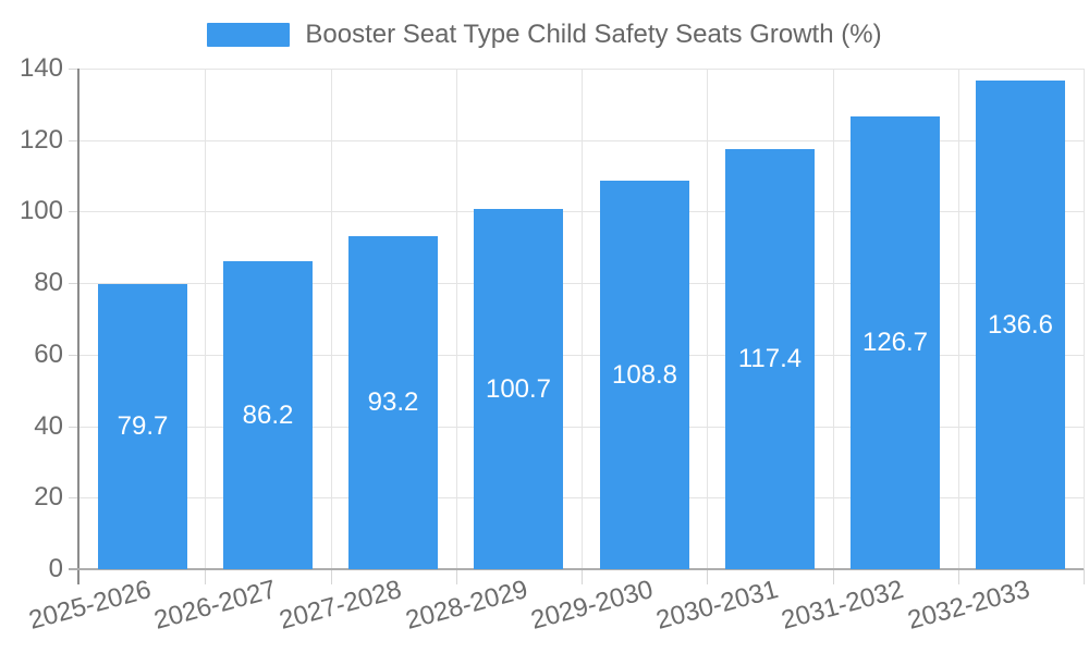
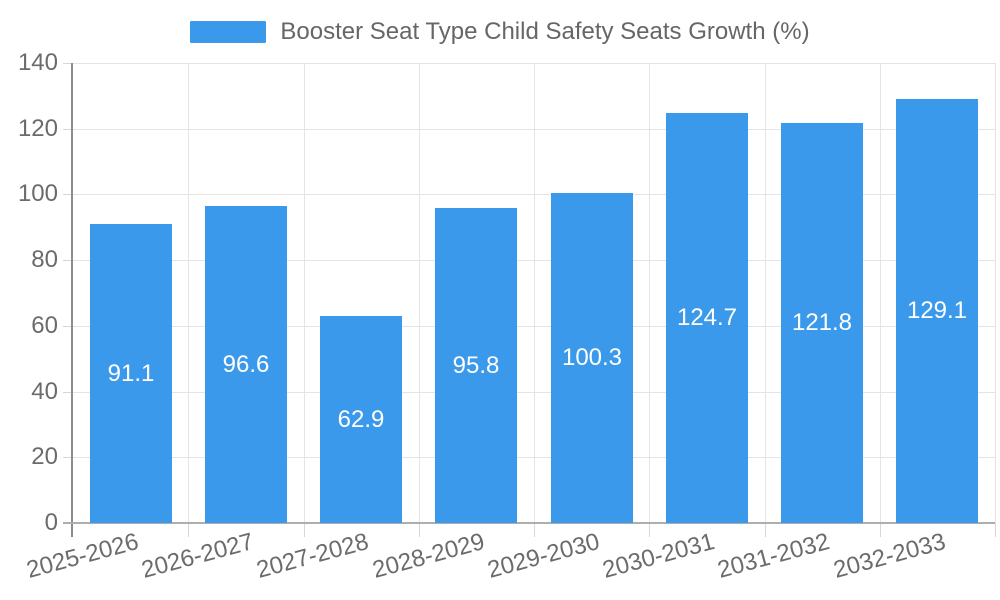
2025-2026: 79.7 -> 91.1
2026-2027: 86.2 -> 96.6
2027-2028: 93.2 -> 62.9
2028-2029: 100.7 -> 95.8
2029-2030: 108.8 -> 100.3
2030-2031: 117.4 -> 124.7
2031-2032: 126.7 -> 121.8
2032-2033: 136.6 -> 129.1
